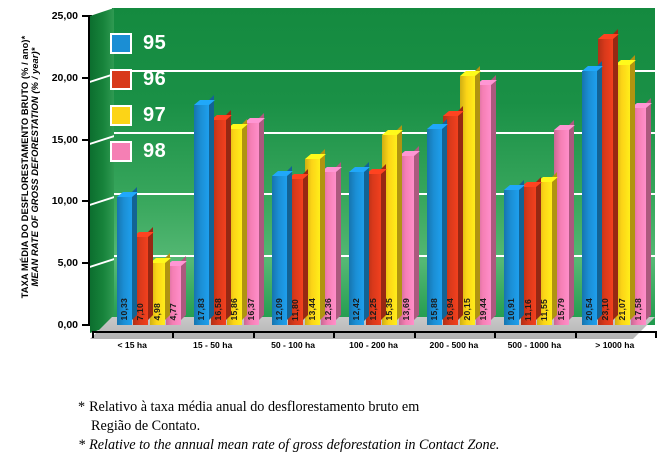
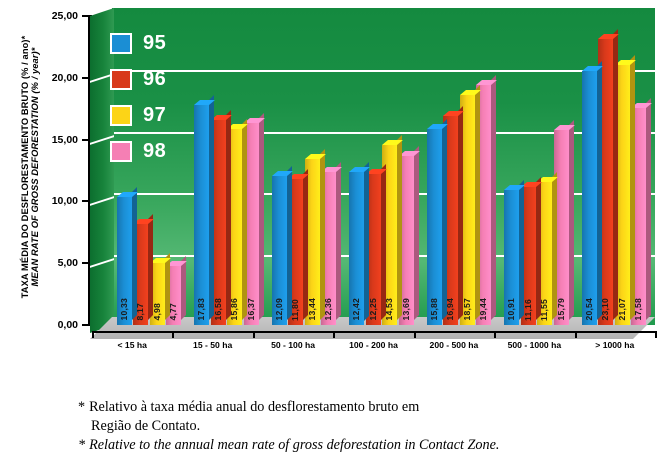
96/< 15 ha: 7,10 -> 8,17
97/100 - 200 ha: 15,35 -> 14,53
97/200 - 500 ha: 20,15 -> 18,57
